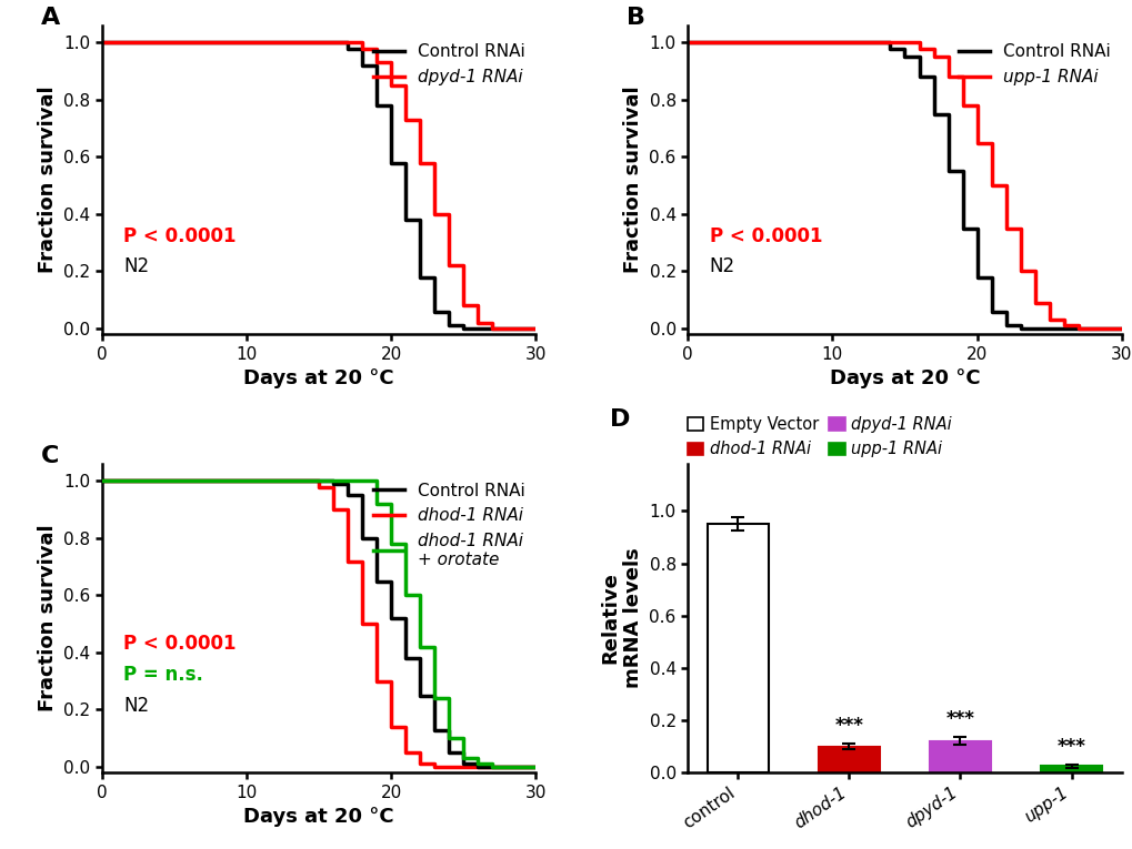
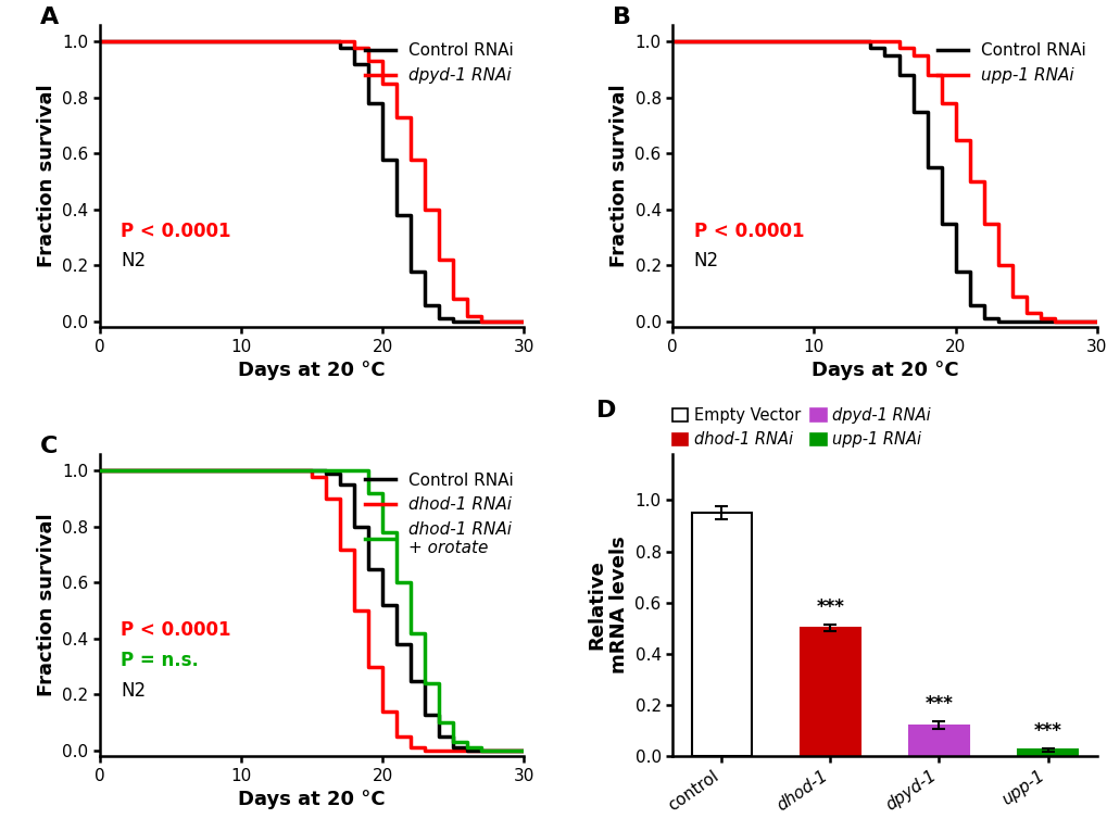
dhod-1: 0.100 -> 0.500
